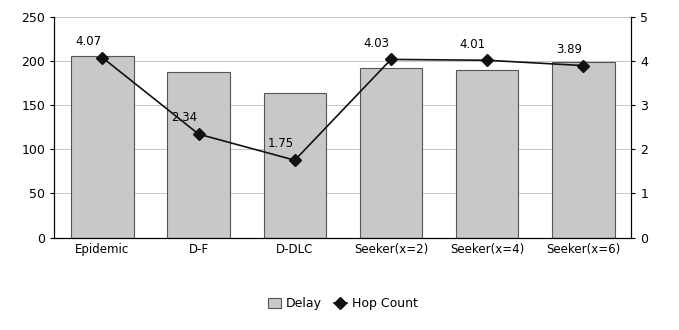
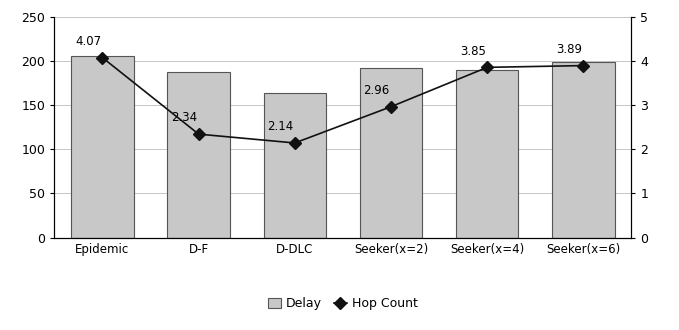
Hop Count/D-DLC: 1.75 -> 2.14
Hop Count/Seeker(x=2): 4.03 -> 2.96
Hop Count/Seeker(x=4): 4.01 -> 3.85
